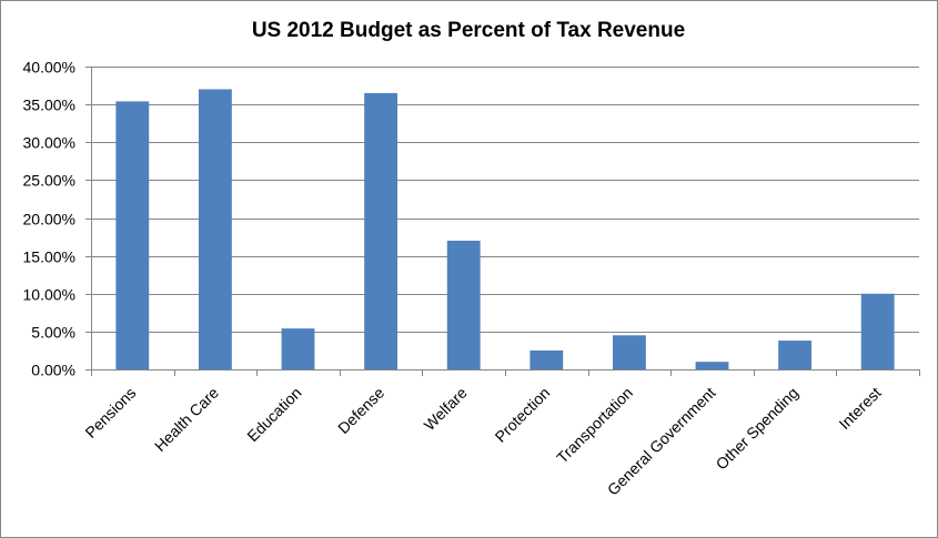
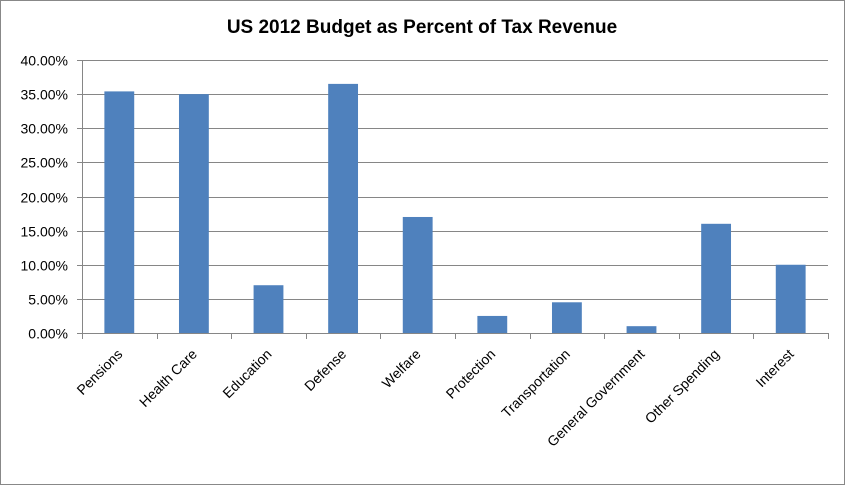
Health Care: 37% -> 35%
Education: 5% -> 7%
Other Spending: 4% -> 16%
